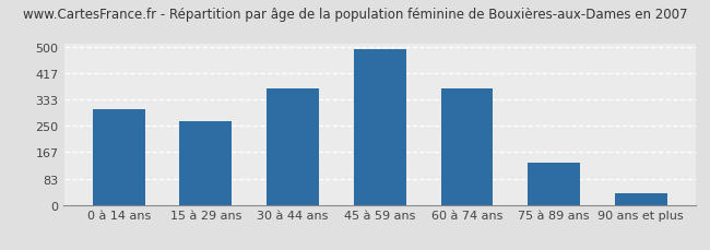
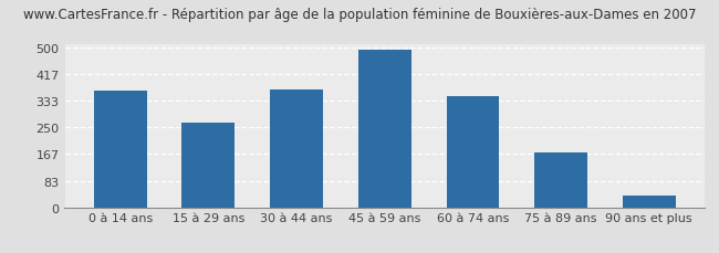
0 à 14 ans: 305 -> 365
60 à 74 ans: 370 -> 348
75 à 89 ans: 135 -> 172
